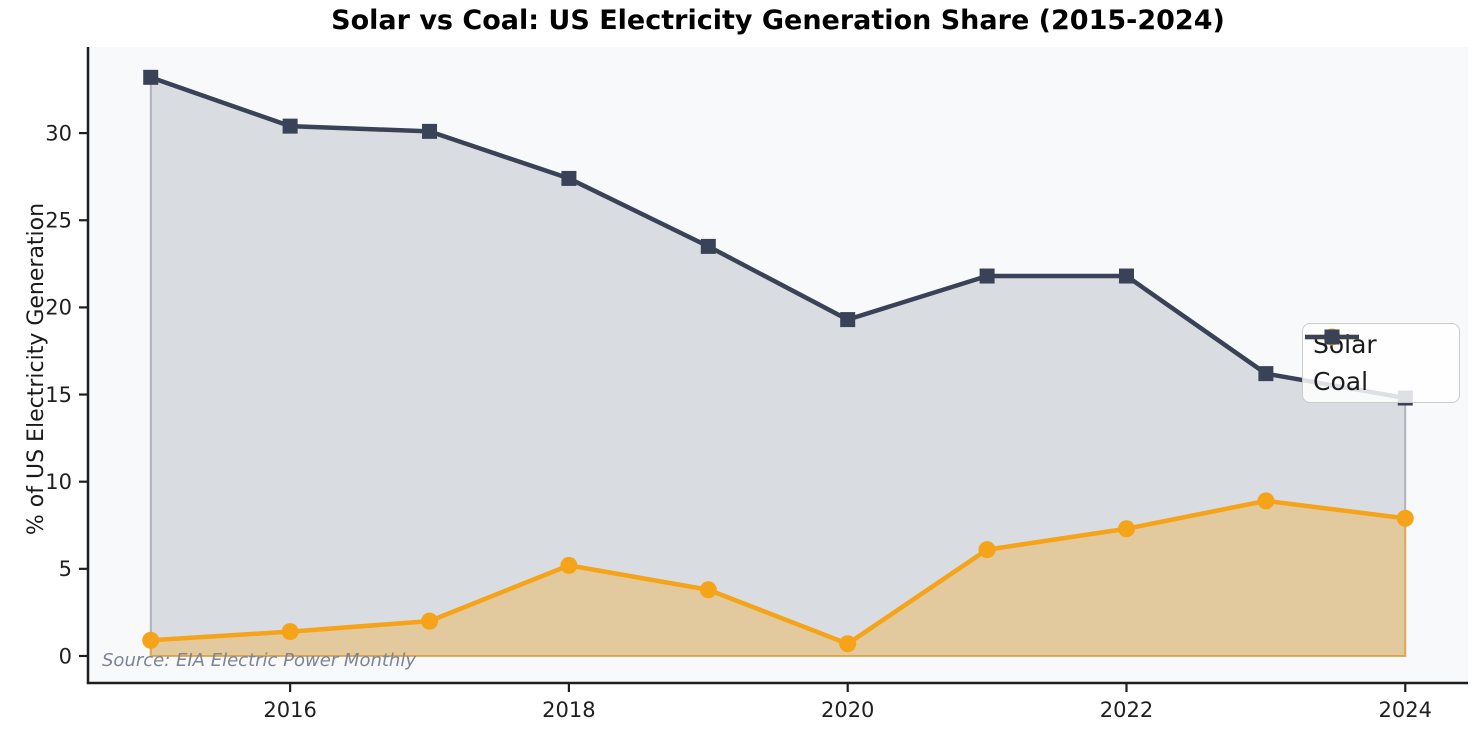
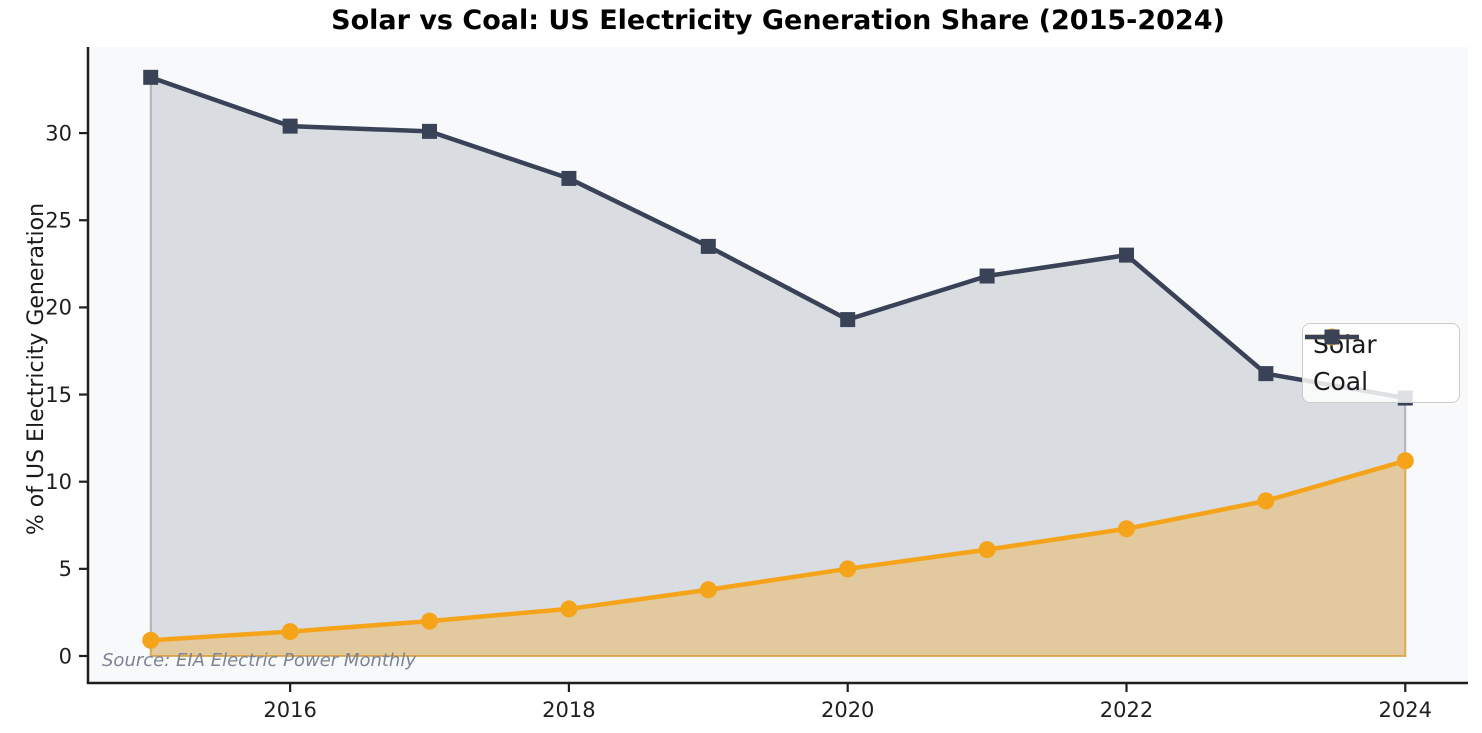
Solar/2018: 5.2 -> 2.7
Solar/2020: 0.7 -> 5.0
Coal/2022: 21.8 -> 23.0
Solar/2024: 7.9 -> 11.2
